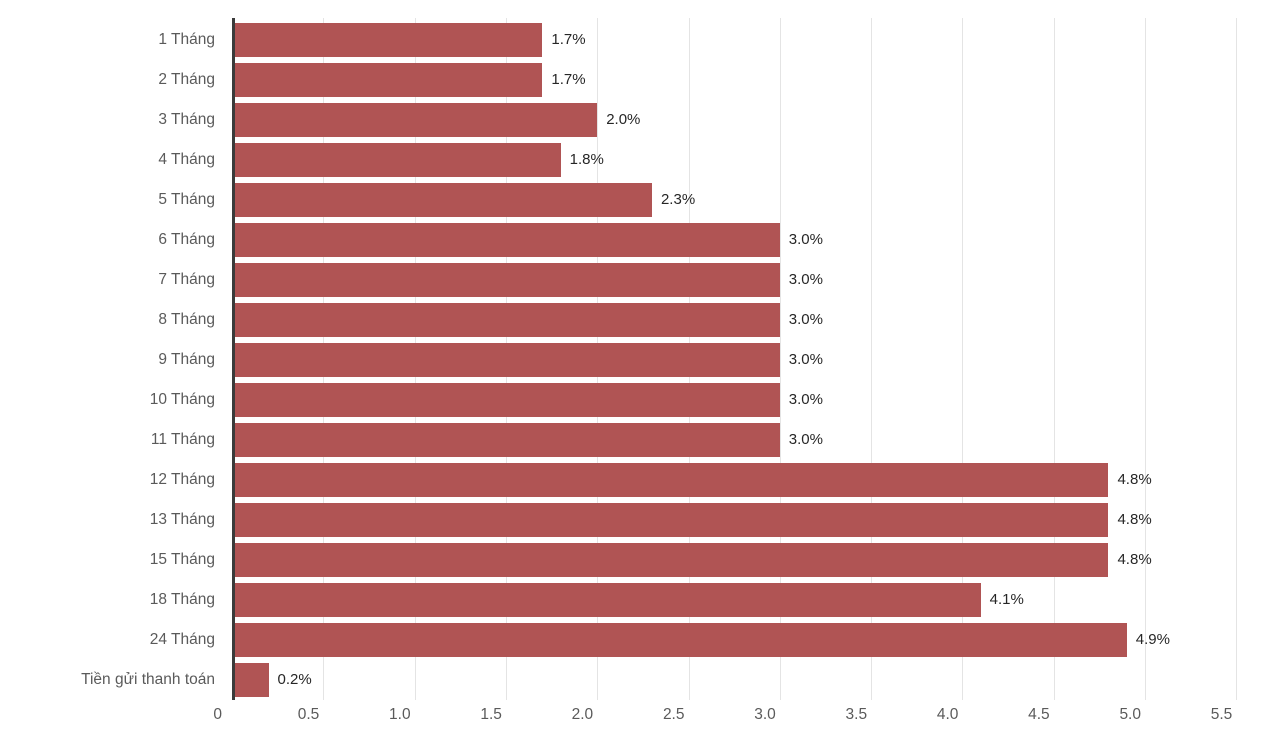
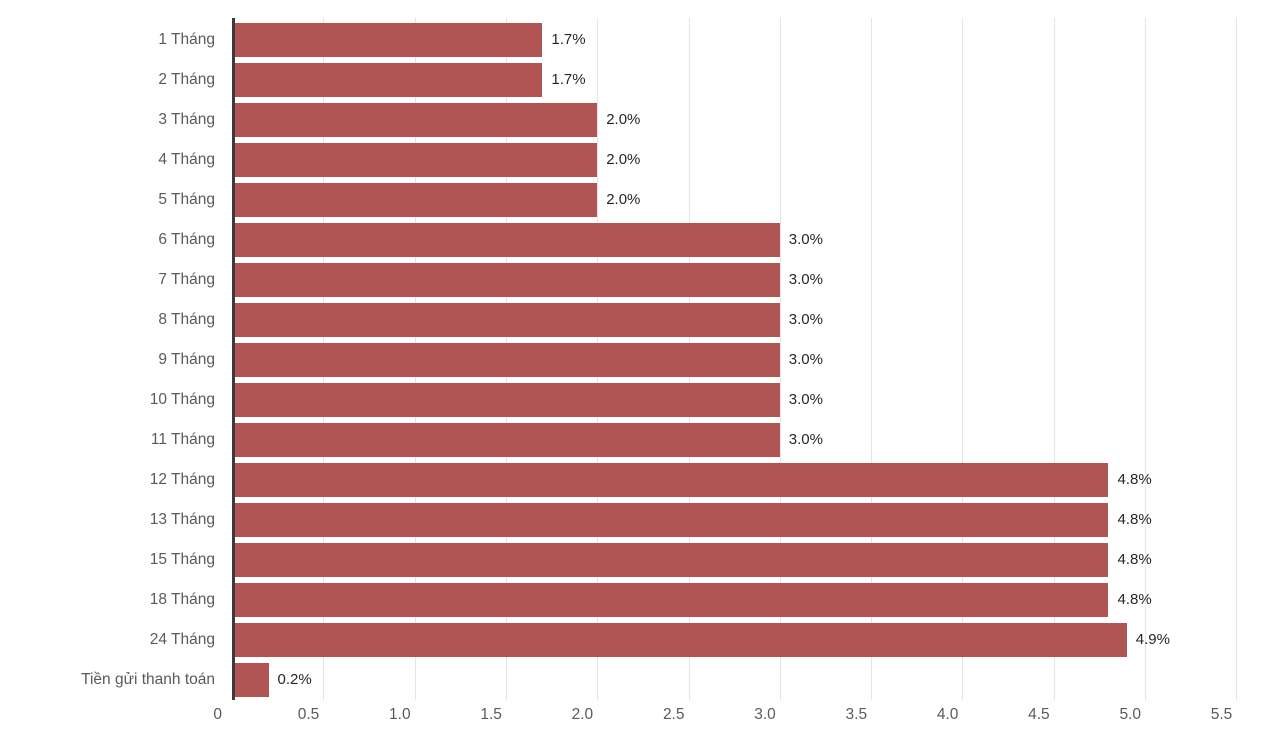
4 Tháng: 1.8% -> 2.0%
5 Tháng: 2.3% -> 2.0%
18 Tháng: 4.1% -> 4.8%
